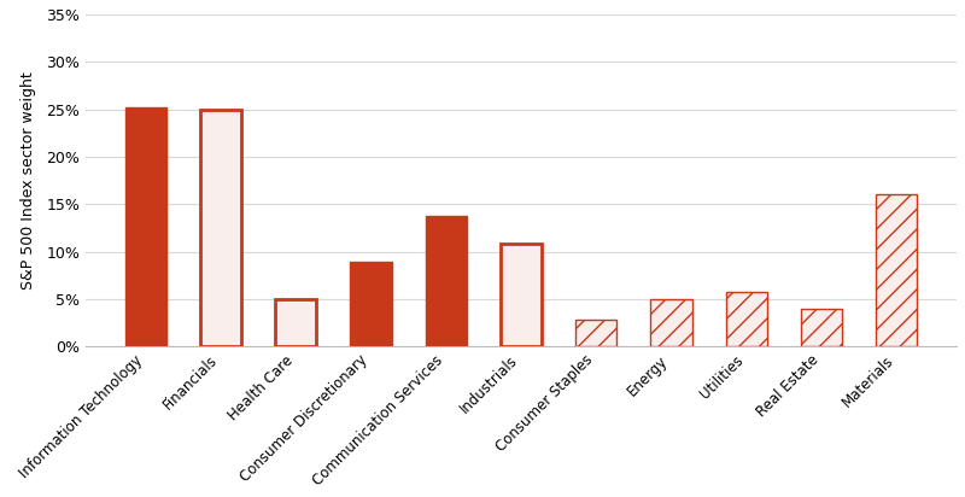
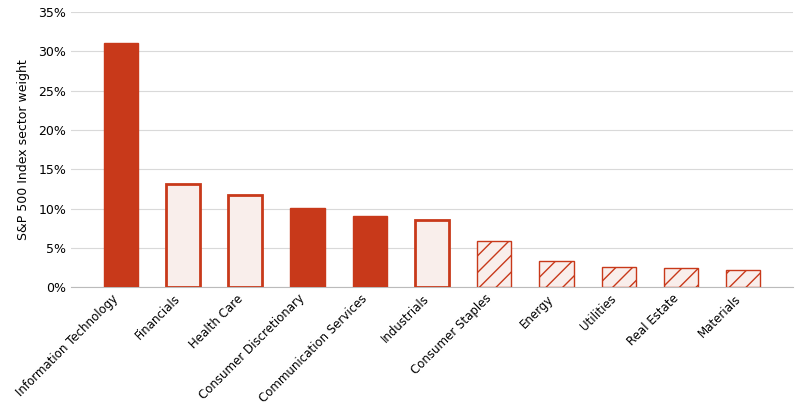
Information Technology: 25.2% -> 31.1%
Financials: 25.0% -> 13.1%
Health Care: 5.0% -> 11.7%
Consumer Discretionary: 9.0% -> 10.1%
Communication Services: 13.8% -> 9.1%
Industrials: 10.8% -> 8.6%
Consumer Staples: 2.8% -> 5.9%
Energy: 5.0% -> 3.4%
Utilities: 5.8% -> 2.6%
Real Estate: 4.0% -> 2.5%
Materials: 16.0% -> 2.2%
